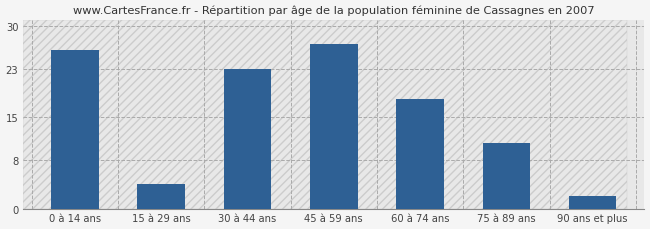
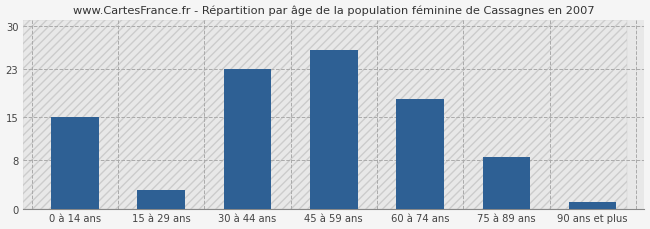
0 à 14 ans: 26.0 -> 15.0
15 à 29 ans: 4.0 -> 3.0
45 à 59 ans: 27.0 -> 26.0
75 à 89 ans: 10.8 -> 8.5
90 ans et plus: 2.0 -> 1.0
